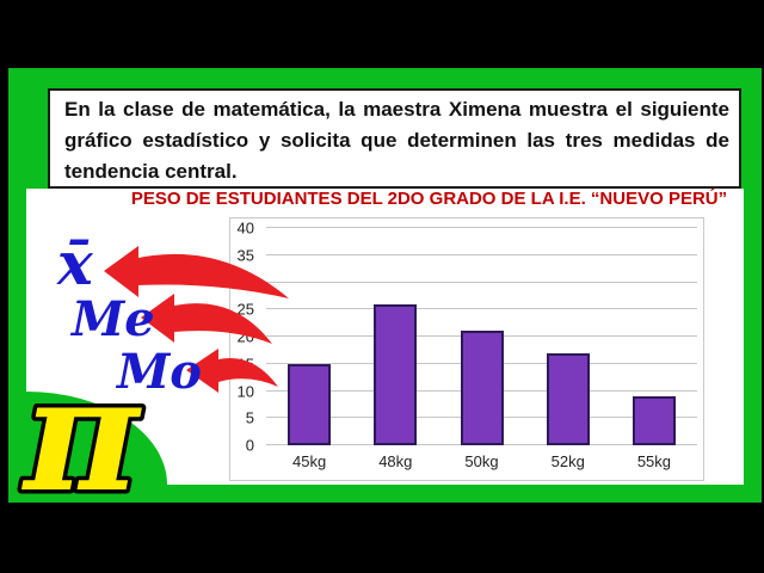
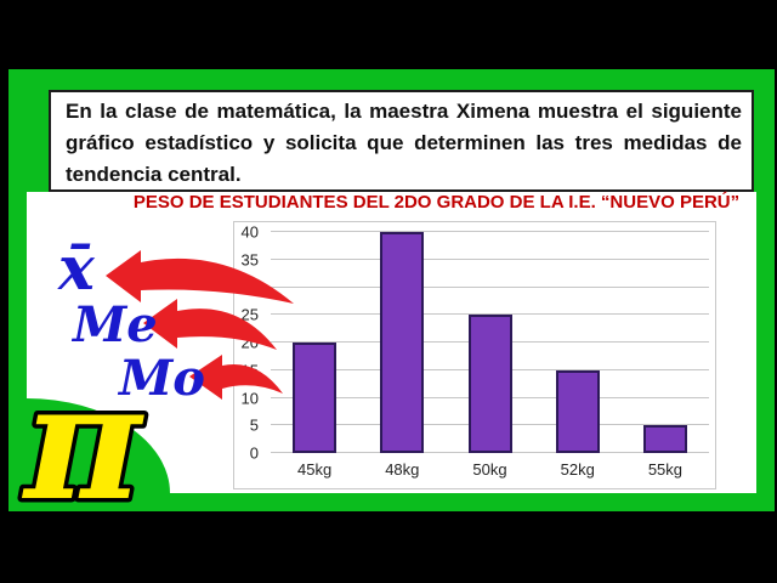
45kg: 15 -> 20
48kg: 26 -> 40
50kg: 21 -> 25
52kg: 17 -> 15
55kg: 9 -> 5
